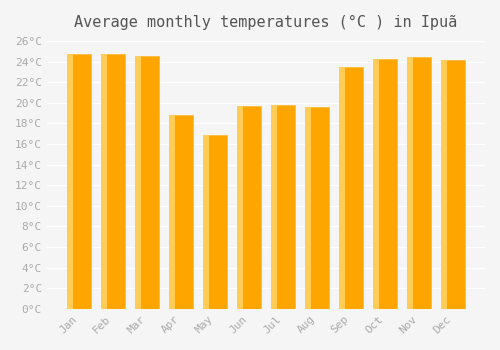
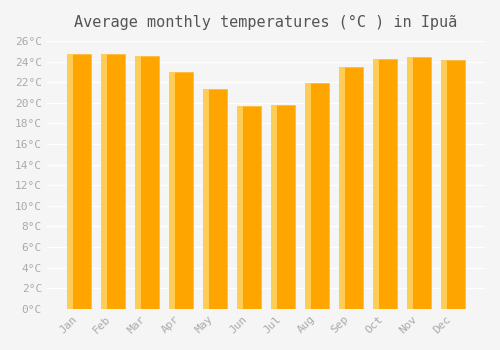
Apr: 18.8°C -> 23.0°C
May: 16.9°C -> 21.3°C
Aug: 19.6°C -> 21.9°C
